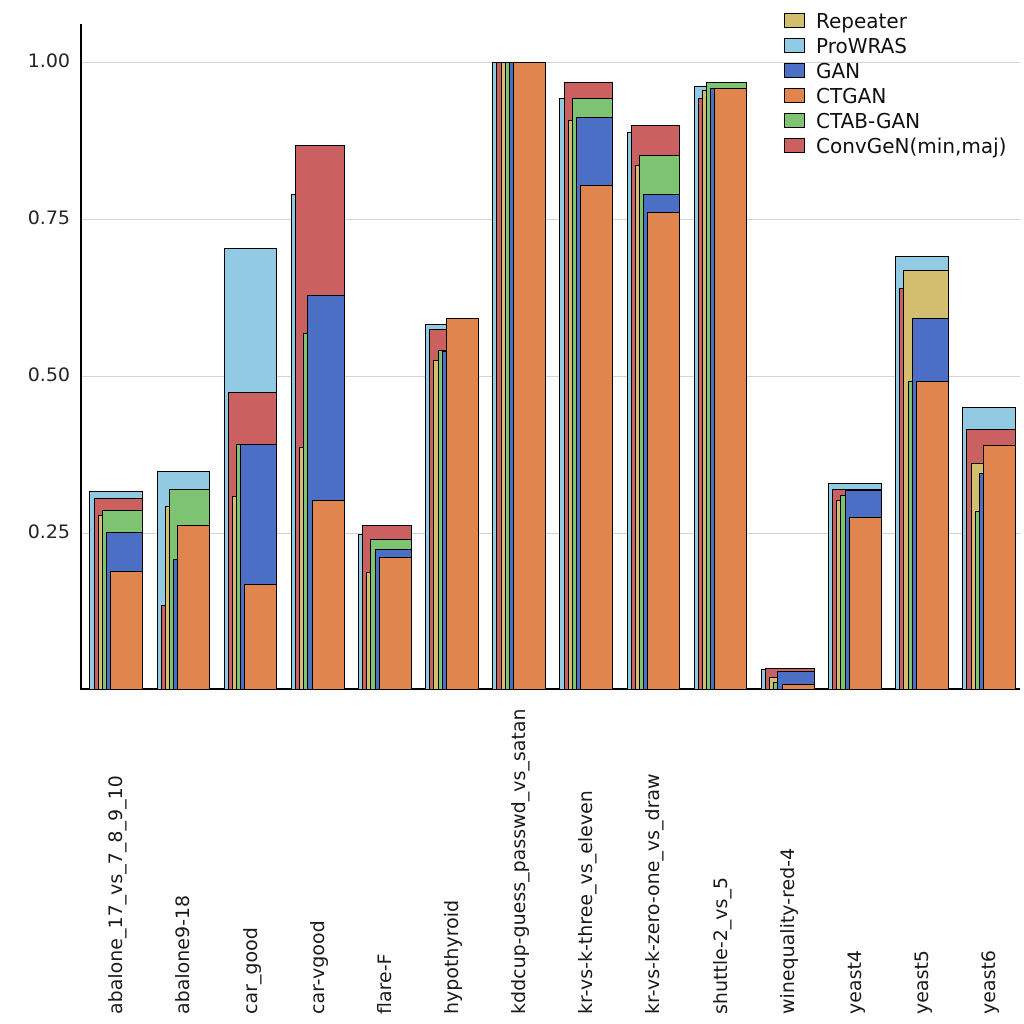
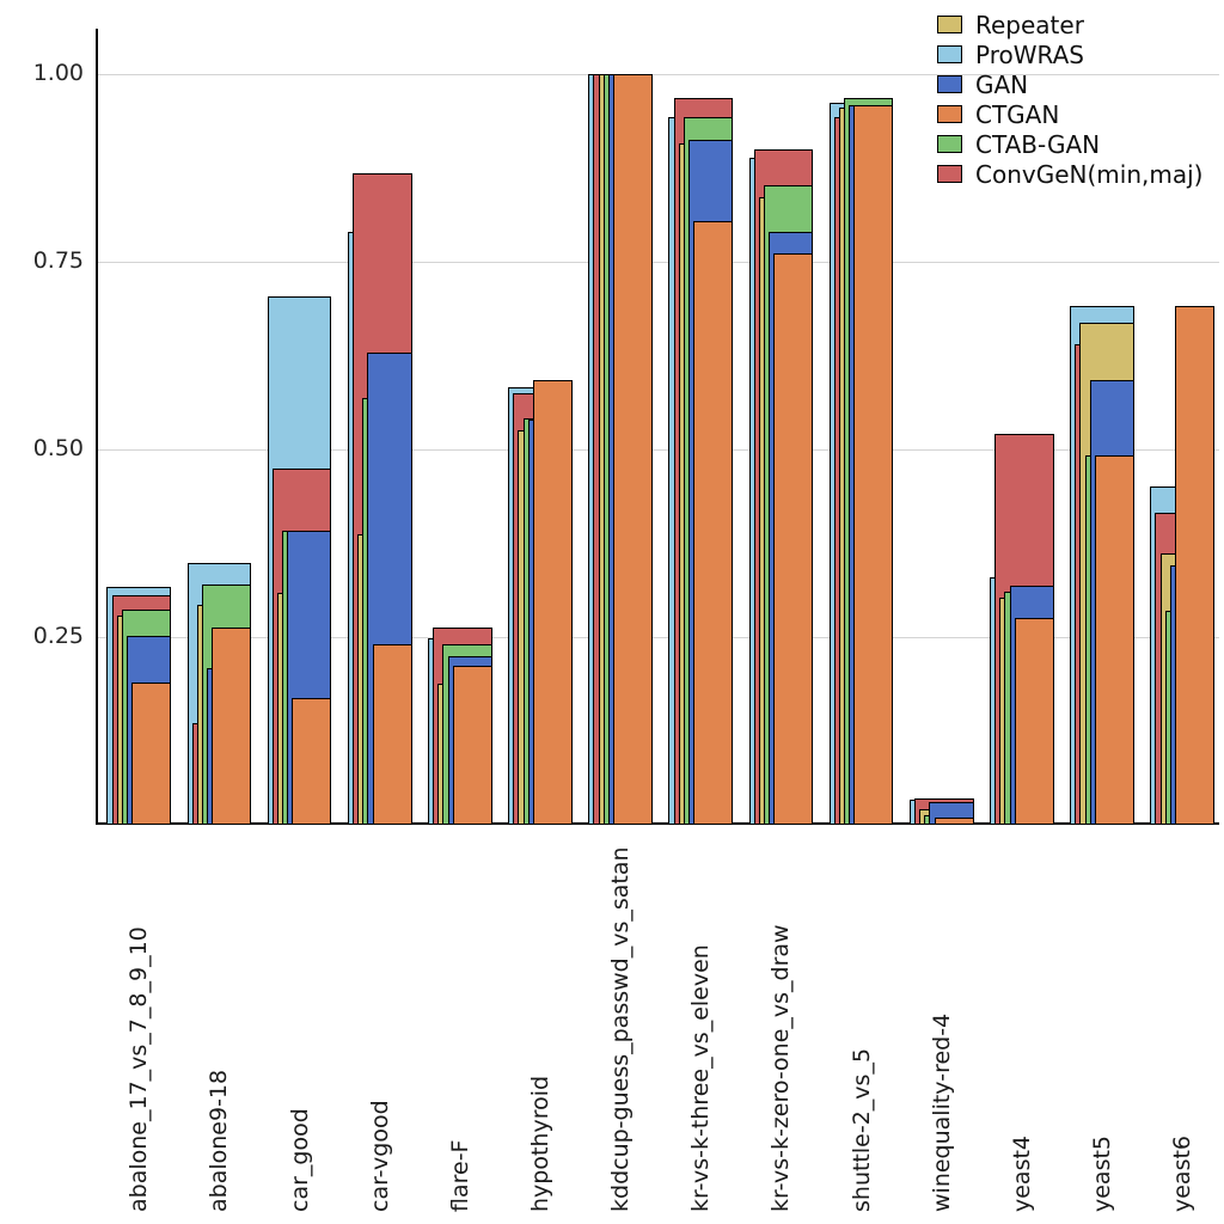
CTGAN/car-vgood: 0.30 -> 0.24
ConvGeN(min,maj)/yeast4: 0.32 -> 0.52
CTGAN/yeast6: 0.39 -> 0.69
